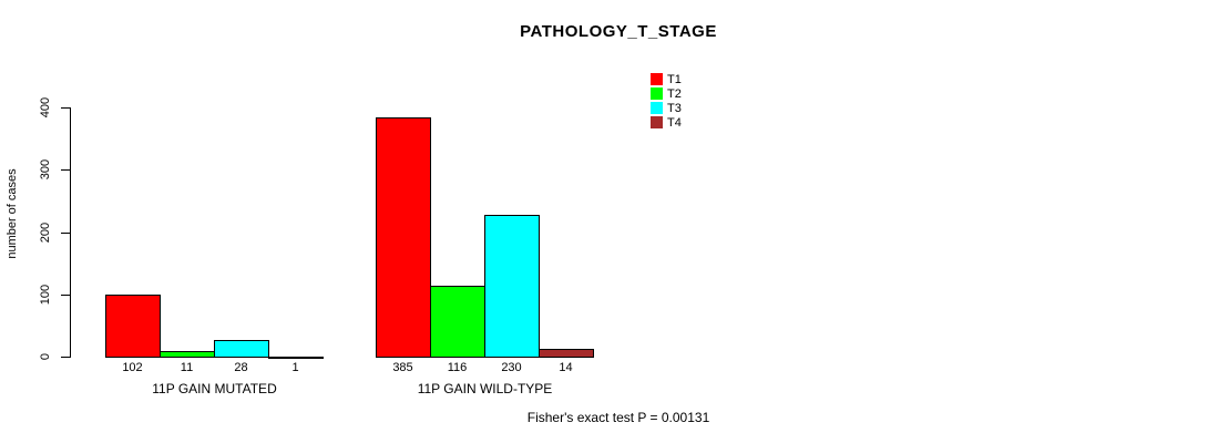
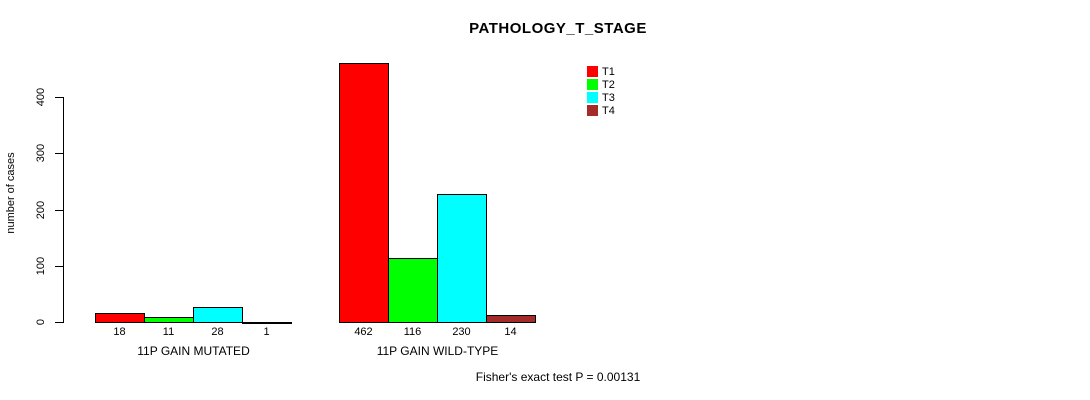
T1/11P GAIN MUTATED: 102 -> 18
T1/11P GAIN WILD-TYPE: 385 -> 462
